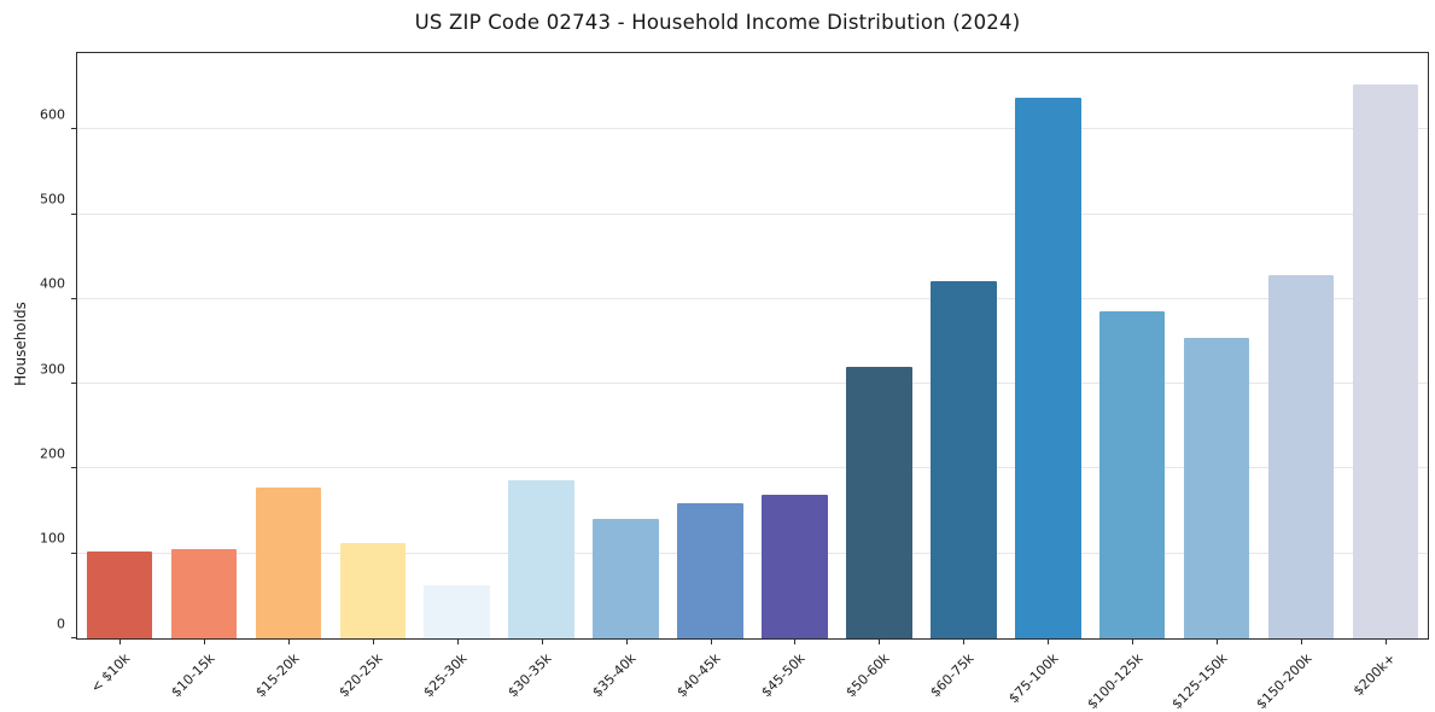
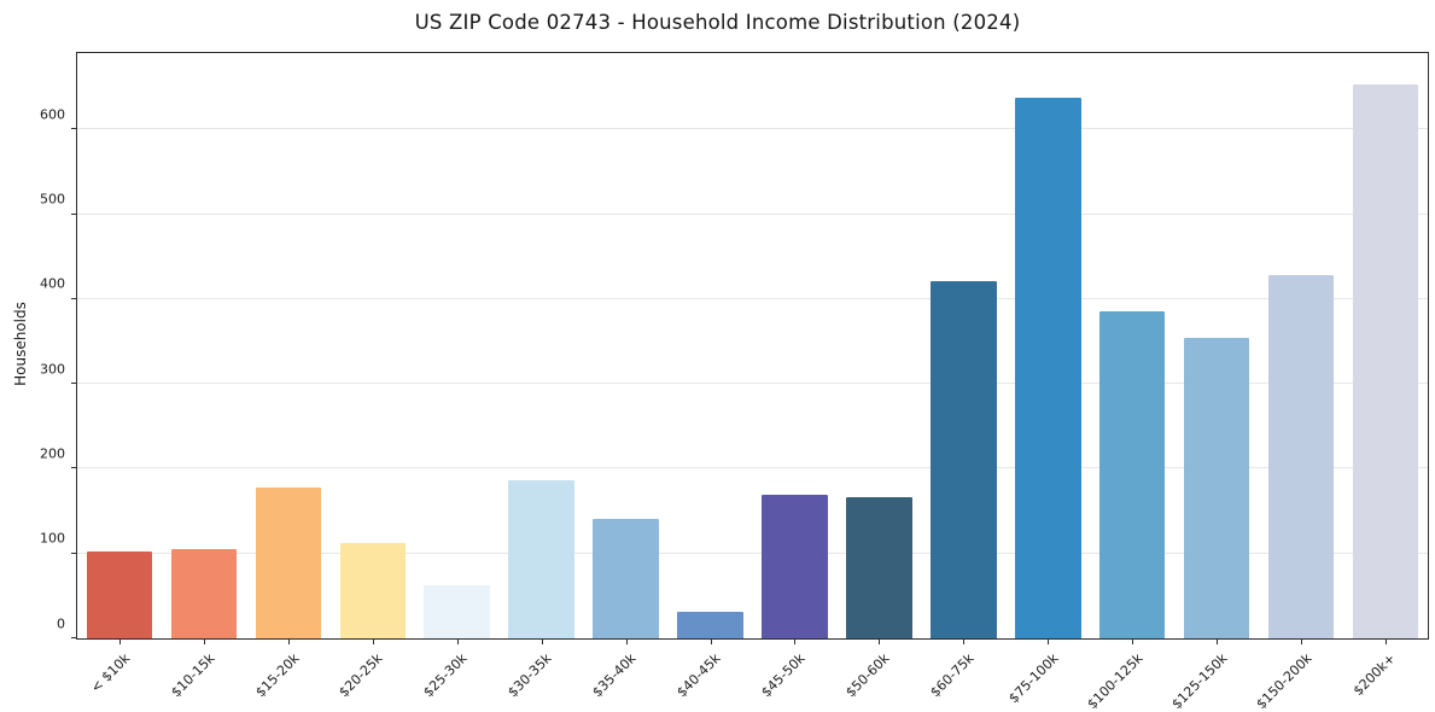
$40-45k: 160 -> 30
$50-60k: 320 -> 170
